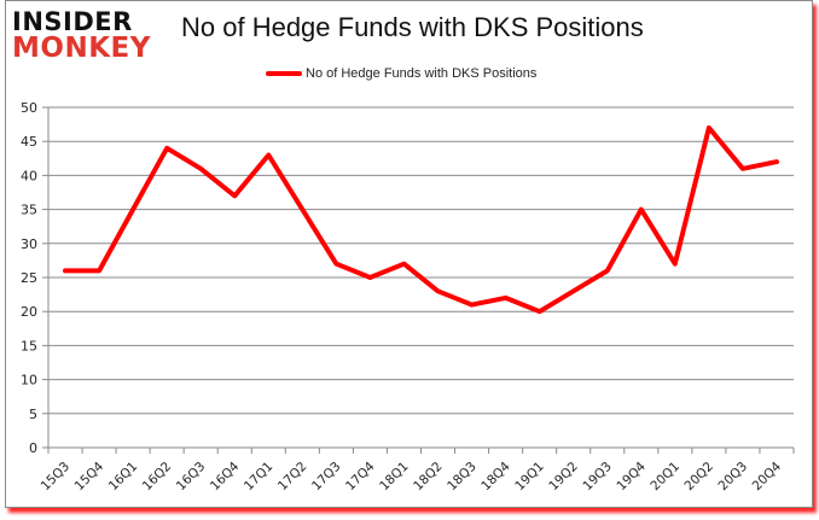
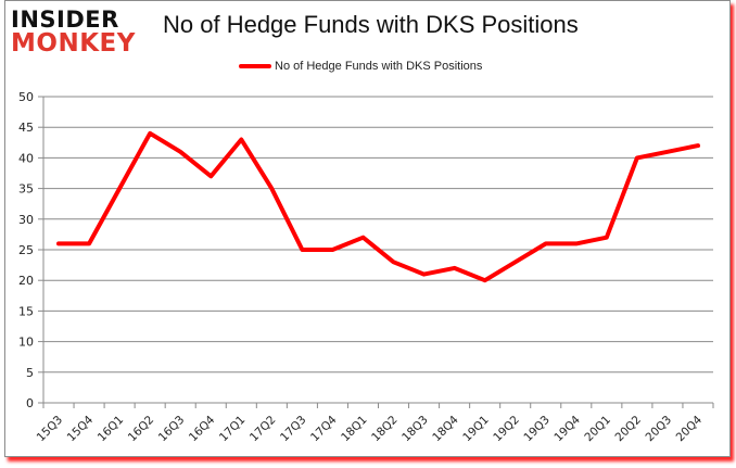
17Q3: 27 -> 25
19Q4: 35 -> 26
20Q2: 47 -> 40
